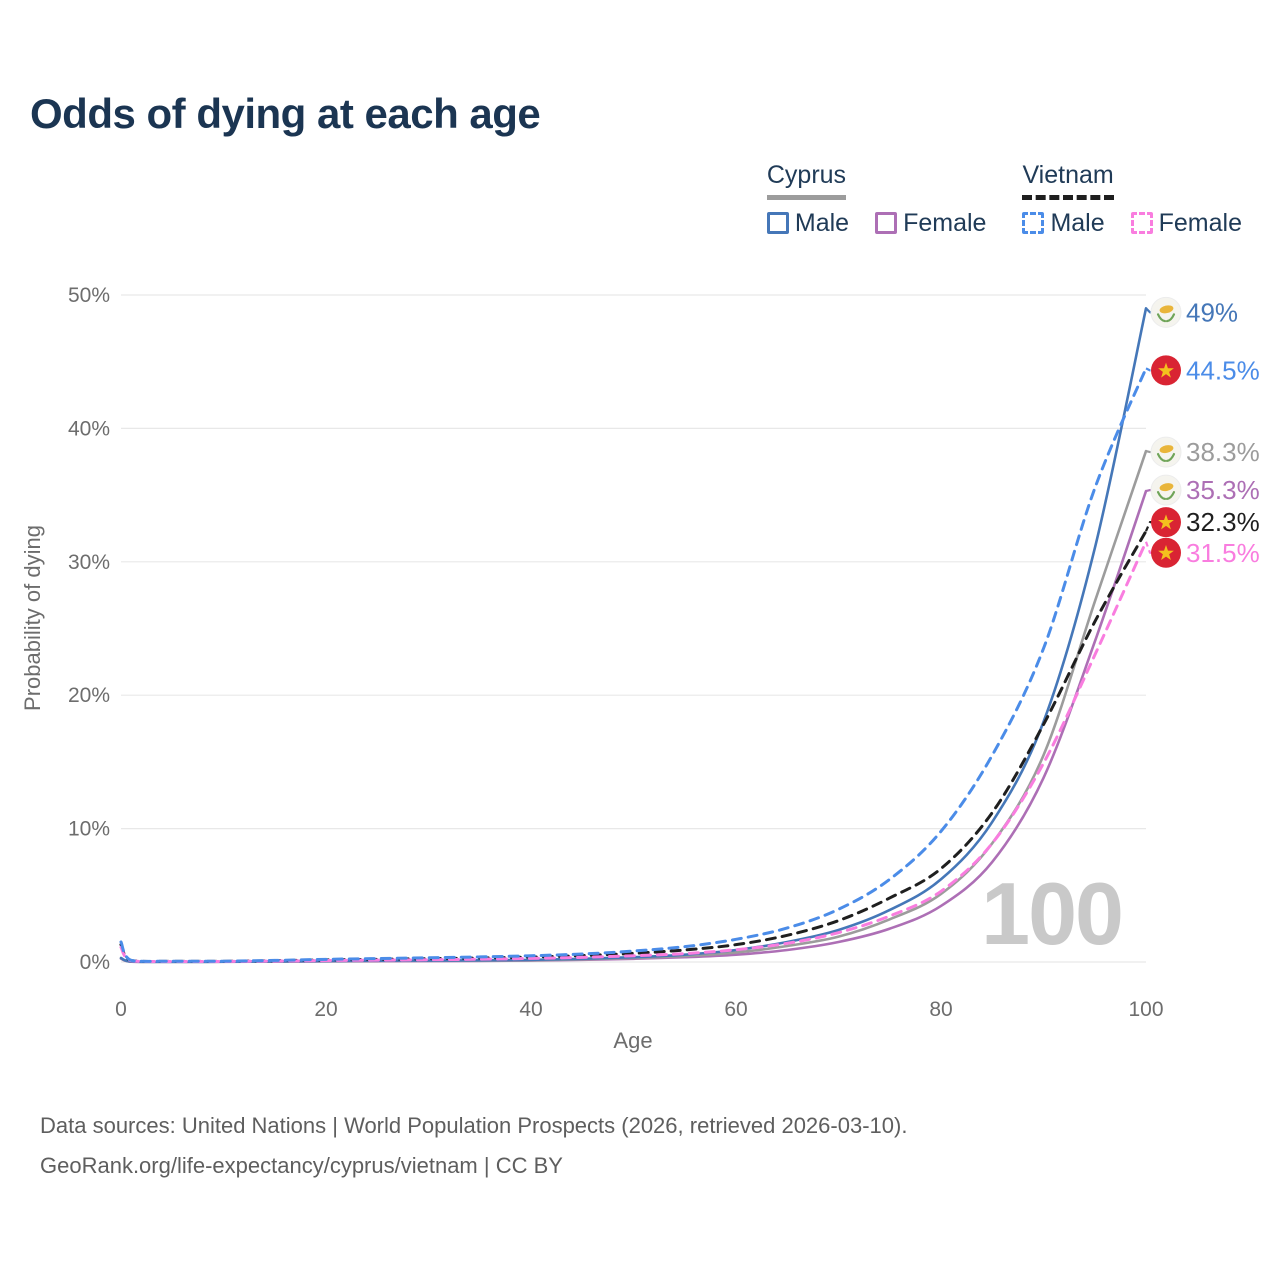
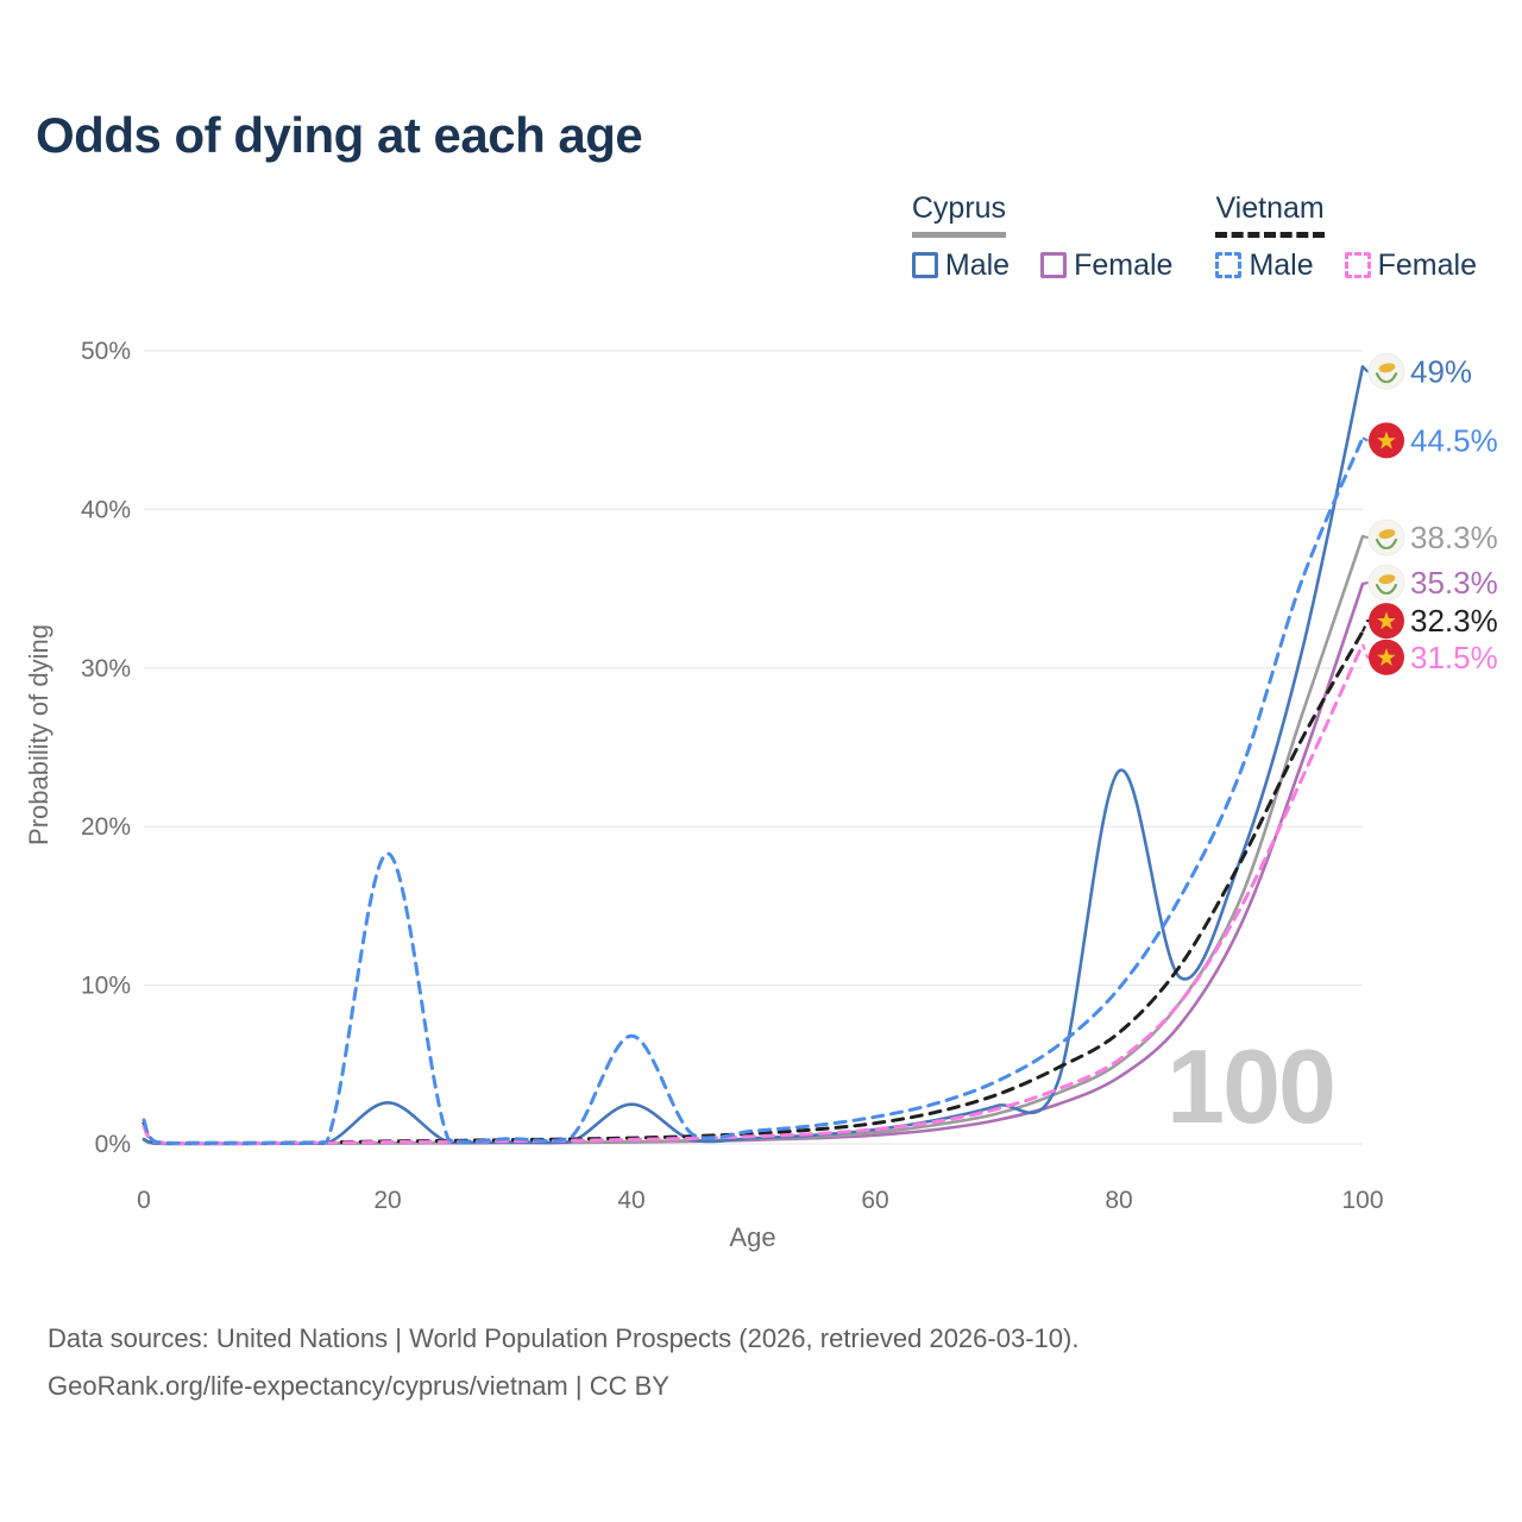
Cyprus Male/20: 0.1% -> 2.6%
Vietnam Male/20: 0.2% -> 18.3%
Cyprus Male/40: 0.2% -> 2.5%
Vietnam Male/40: 0.5% -> 6.8%
Cyprus Male/80: 6.2% -> 23.5%
